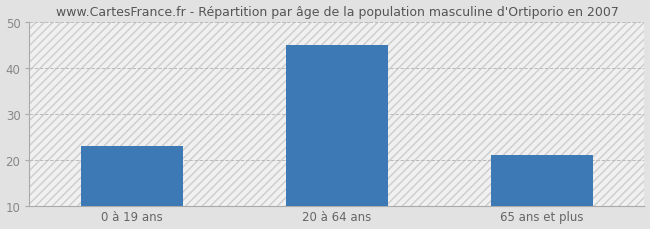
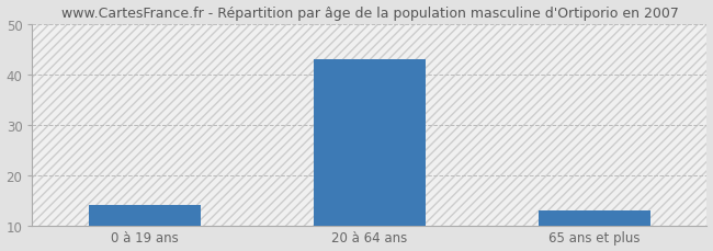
0 à 19 ans: 23 -> 14
20 à 64 ans: 45 -> 43
65 ans et plus: 21 -> 13
